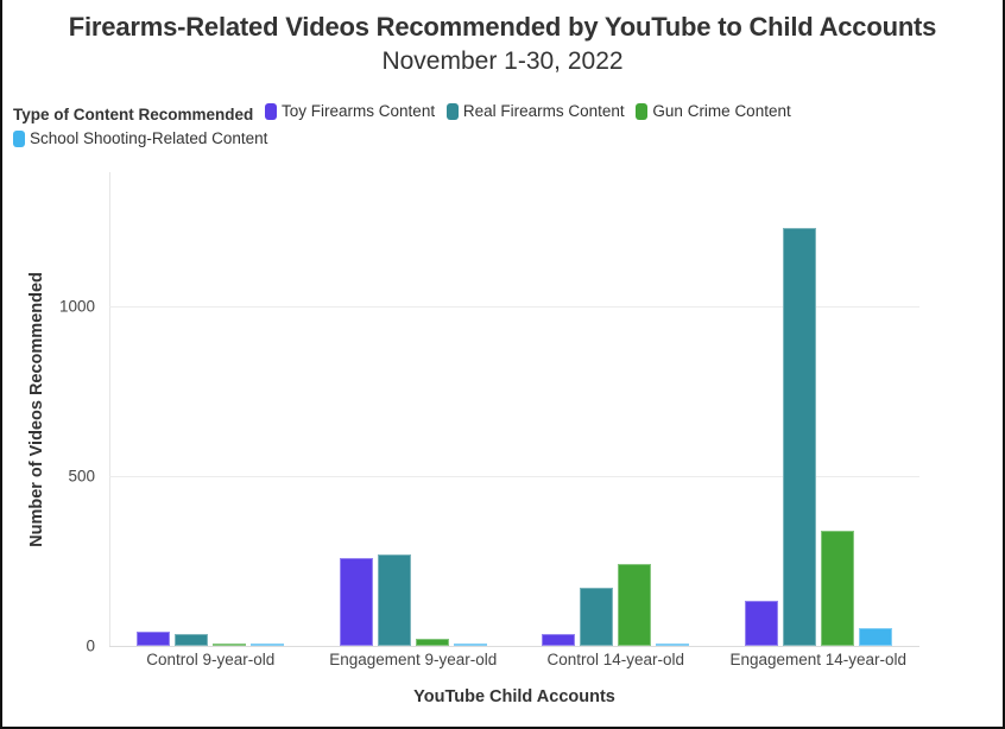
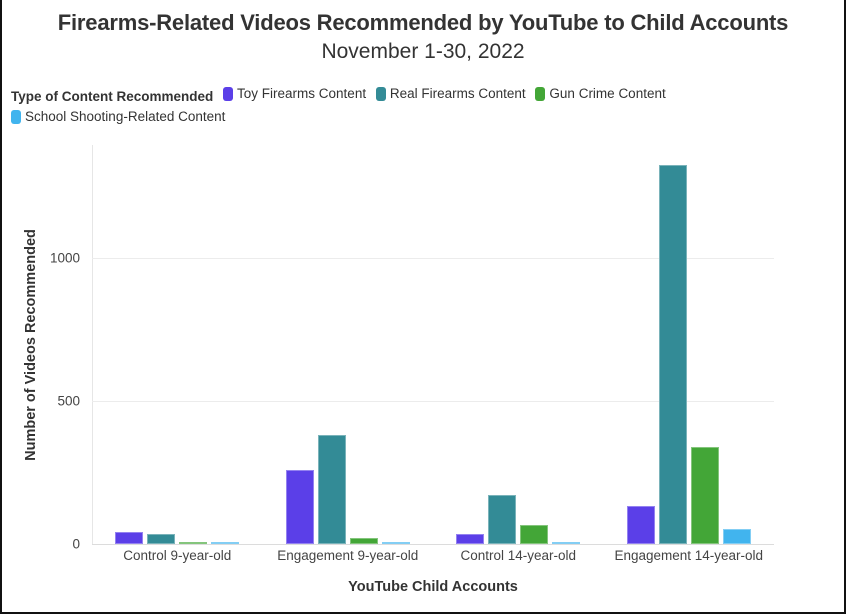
Real Firearms Content/Engagement 9-year-old: 270 -> 380
Gun Crime Content/Control 14-year-old: 240 -> 70
Real Firearms Content/Engagement 14-year-old: 1230 -> 1320
